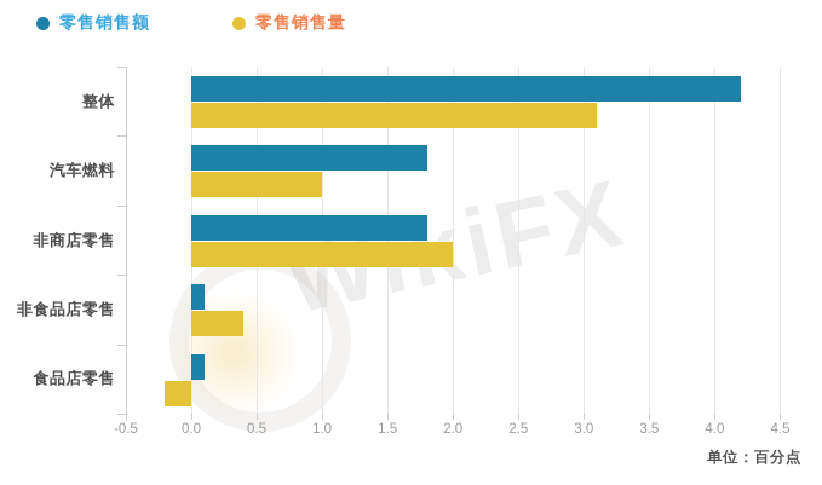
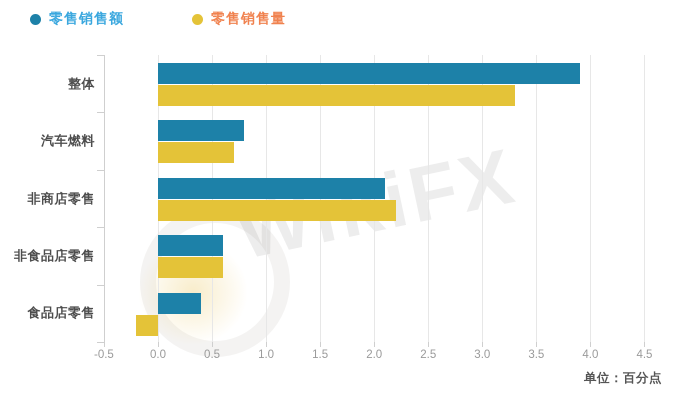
零售销售额/整体: 4.2 -> 3.9
零售销售量/整体: 3.1 -> 3.3
零售销售额/汽车燃料: 1.8 -> 0.8
零售销售量/汽车燃料: 1.0 -> 0.7
零售销售额/非商店零售: 1.8 -> 2.1
零售销售量/非商店零售: 2.0 -> 2.2
零售销售额/非食品店零售: 0.1 -> 0.6
零售销售量/非食品店零售: 0.4 -> 0.6
零售销售额/食品店零售: 0.1 -> 0.4
